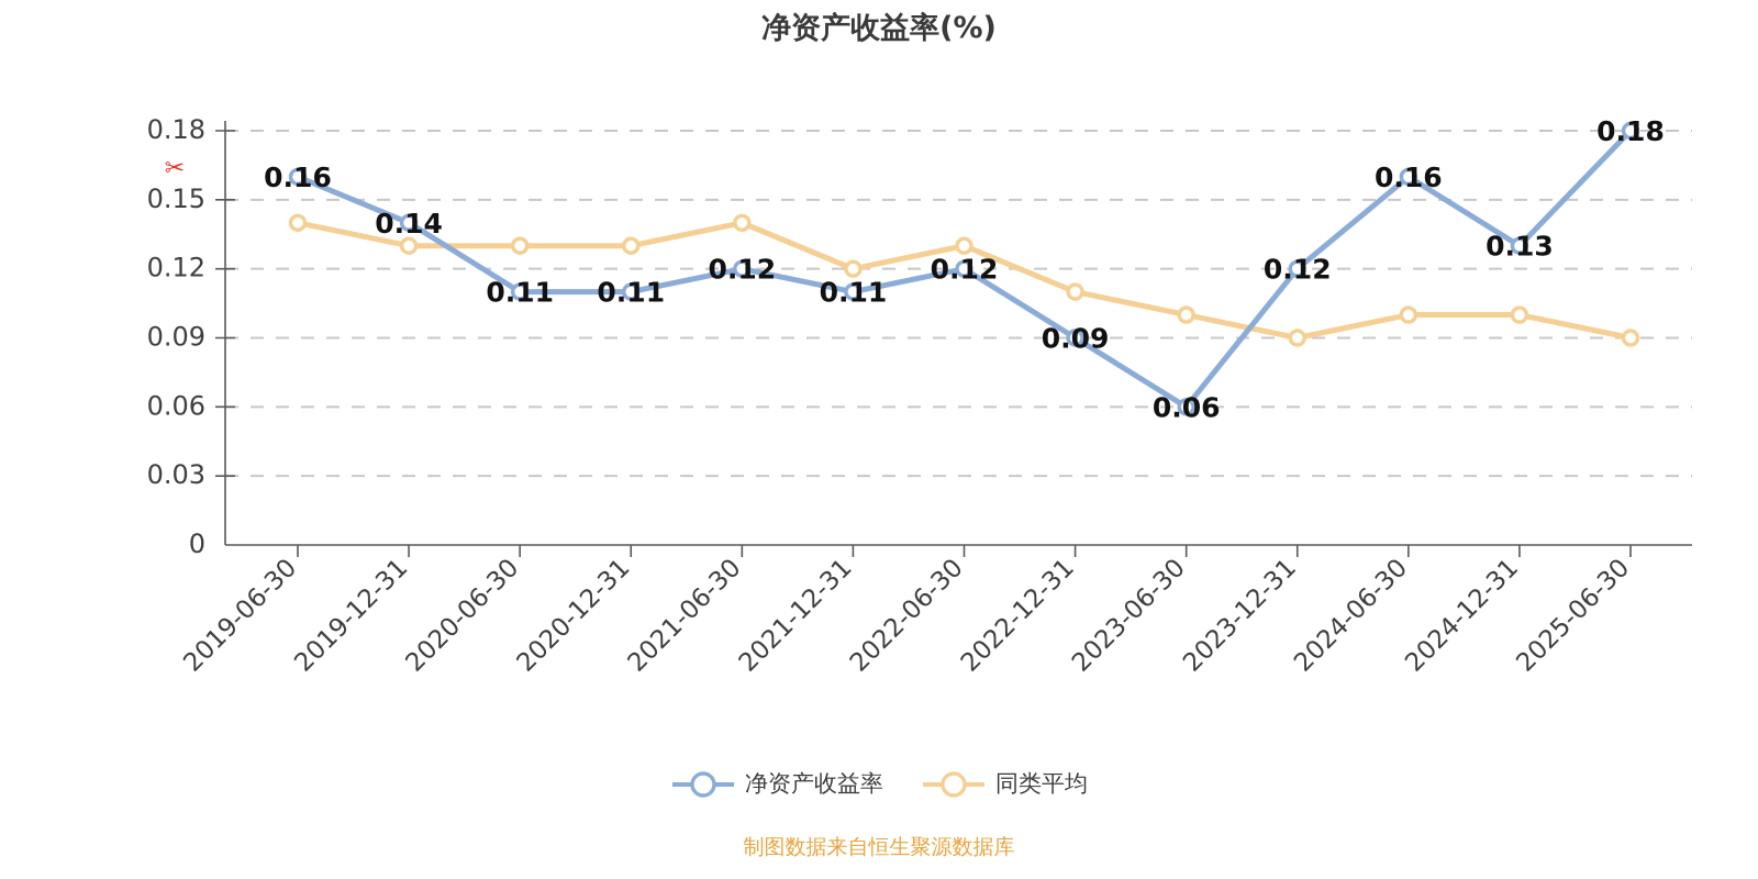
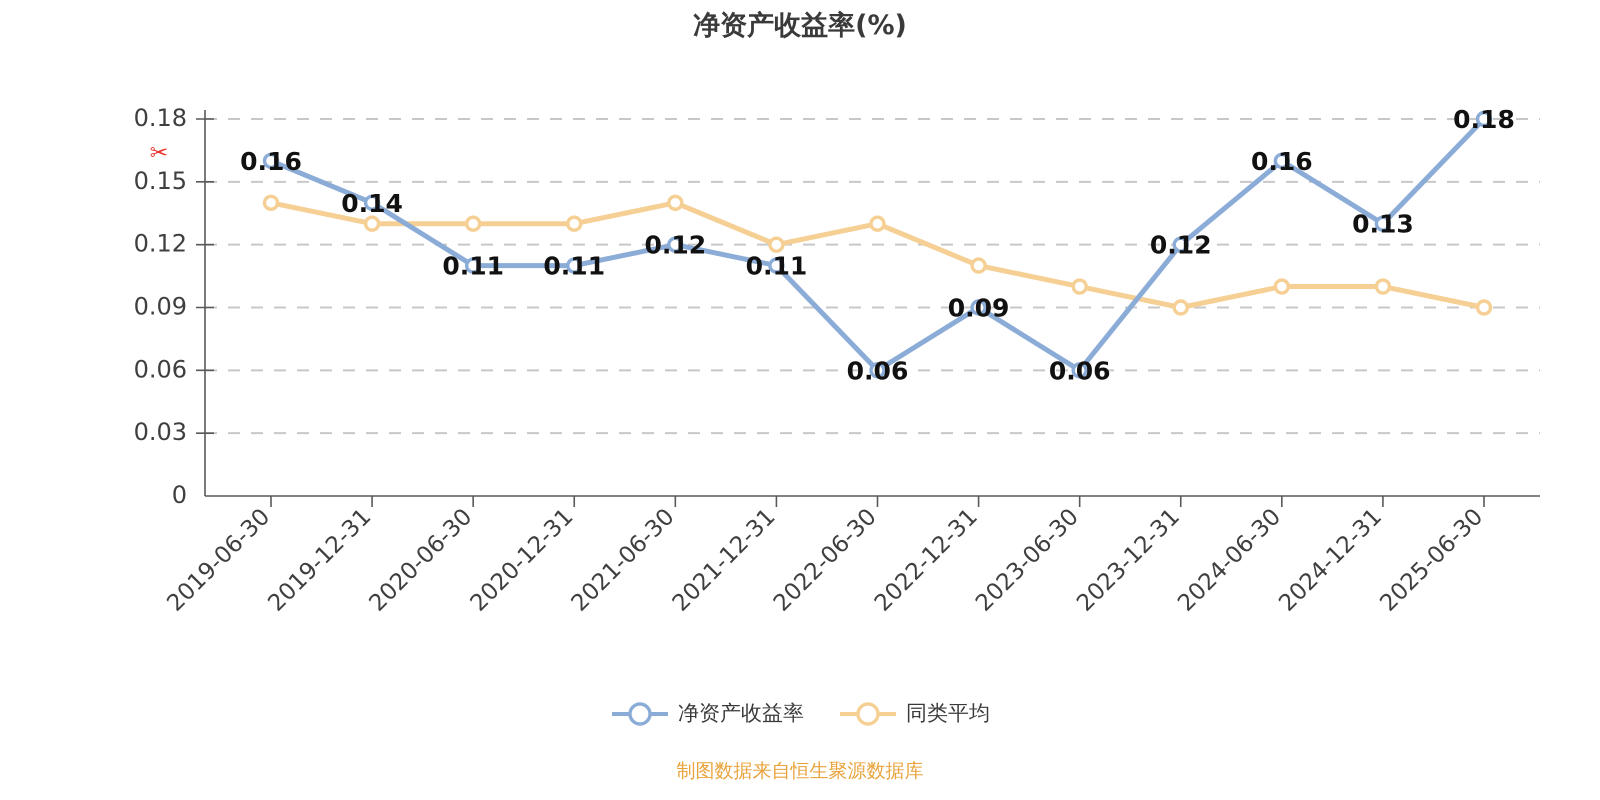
净资产收益率/2022-06-30: 0.12 -> 0.06
